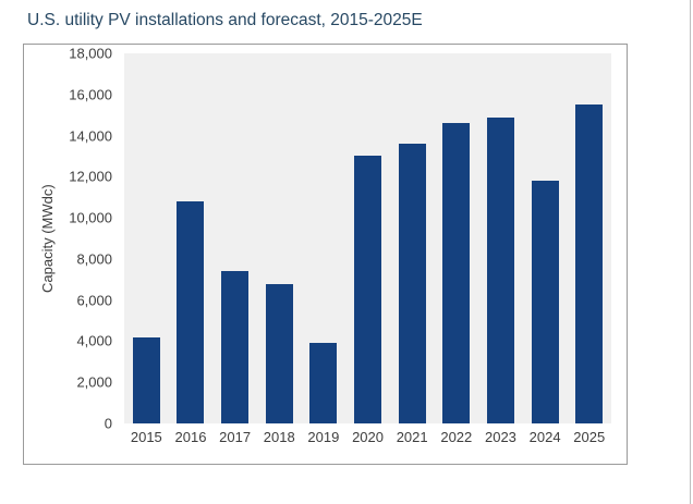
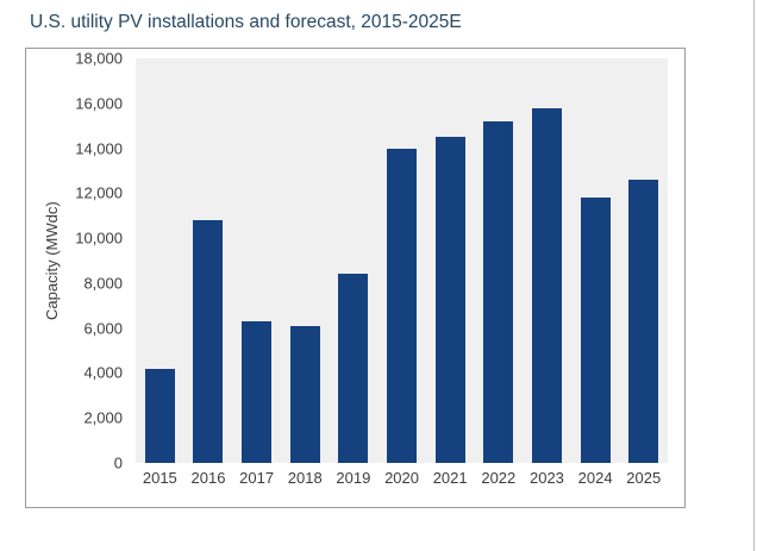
2017: 7400 -> 6300
2018: 6800 -> 6100
2019: 3900 -> 8400
2020: 13000 -> 14000
2021: 13600 -> 14500
2022: 14600 -> 15200
2023: 14900 -> 15800
2025: 15500 -> 12600
